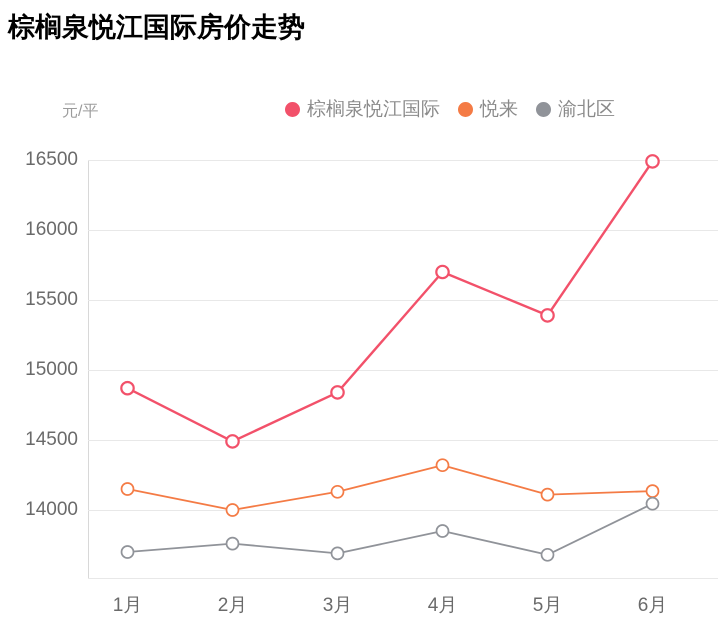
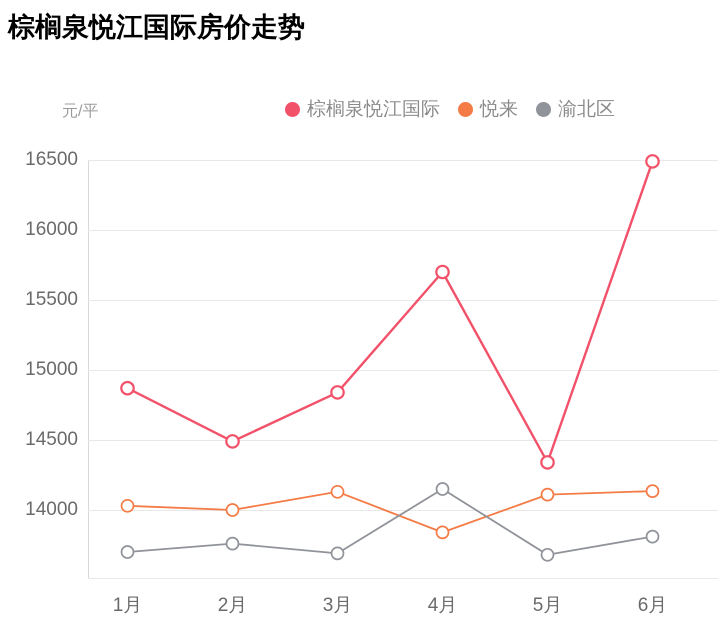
悦来/1月: 14150 -> 14030
悦来/4月: 14320 -> 13840
渝北区/4月: 13850 -> 14150
棕榈泉悦江国际/5月: 15390 -> 14340
渝北区/6月: 14040 -> 13810
